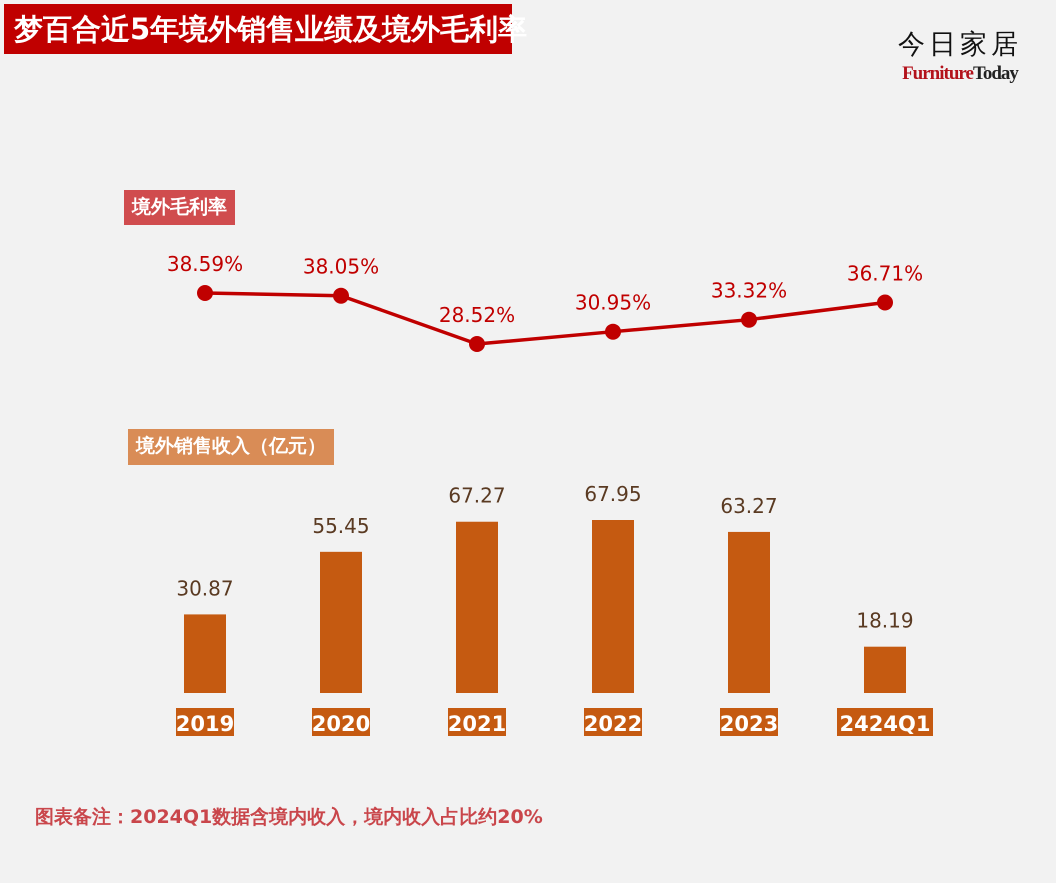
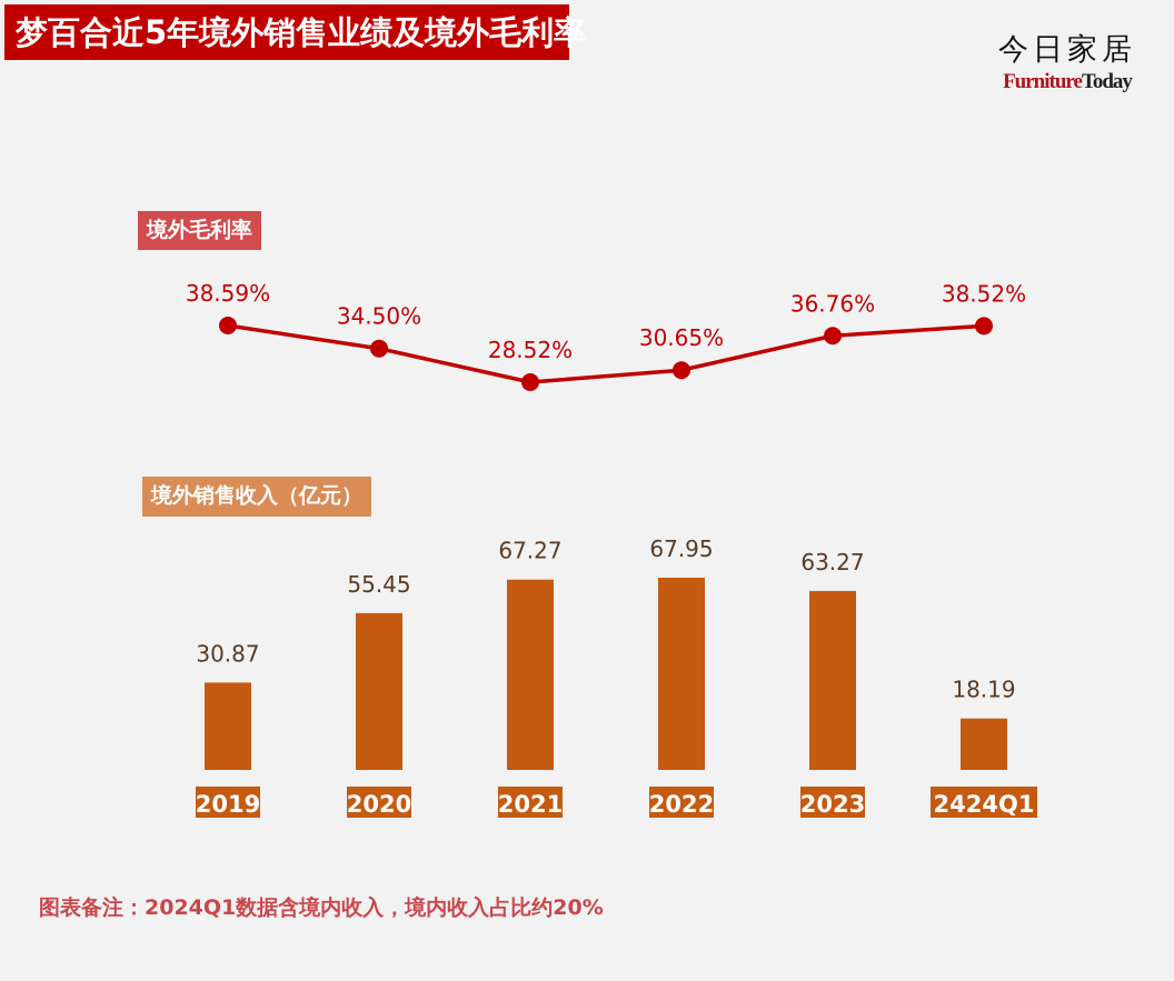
境外毛利率/2020: 38.05% -> 34.50%
境外毛利率/2022: 30.95% -> 30.65%
境外毛利率/2023: 33.32% -> 36.76%
境外毛利率/2424Q1: 36.71% -> 38.52%
